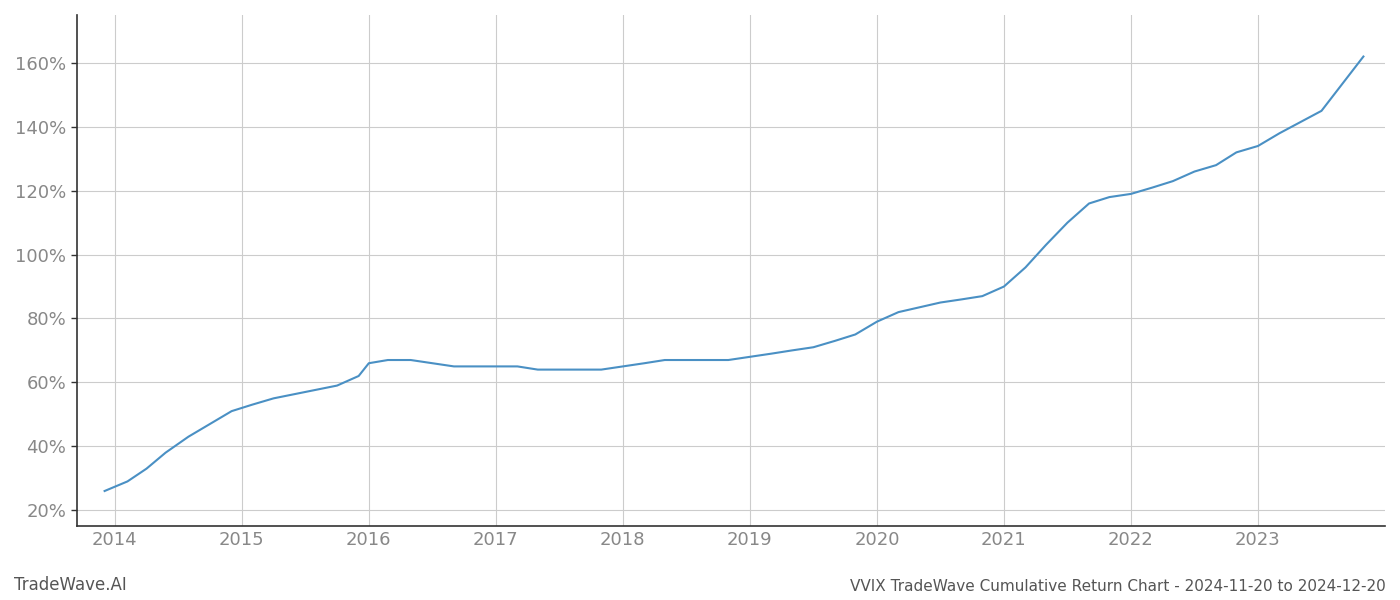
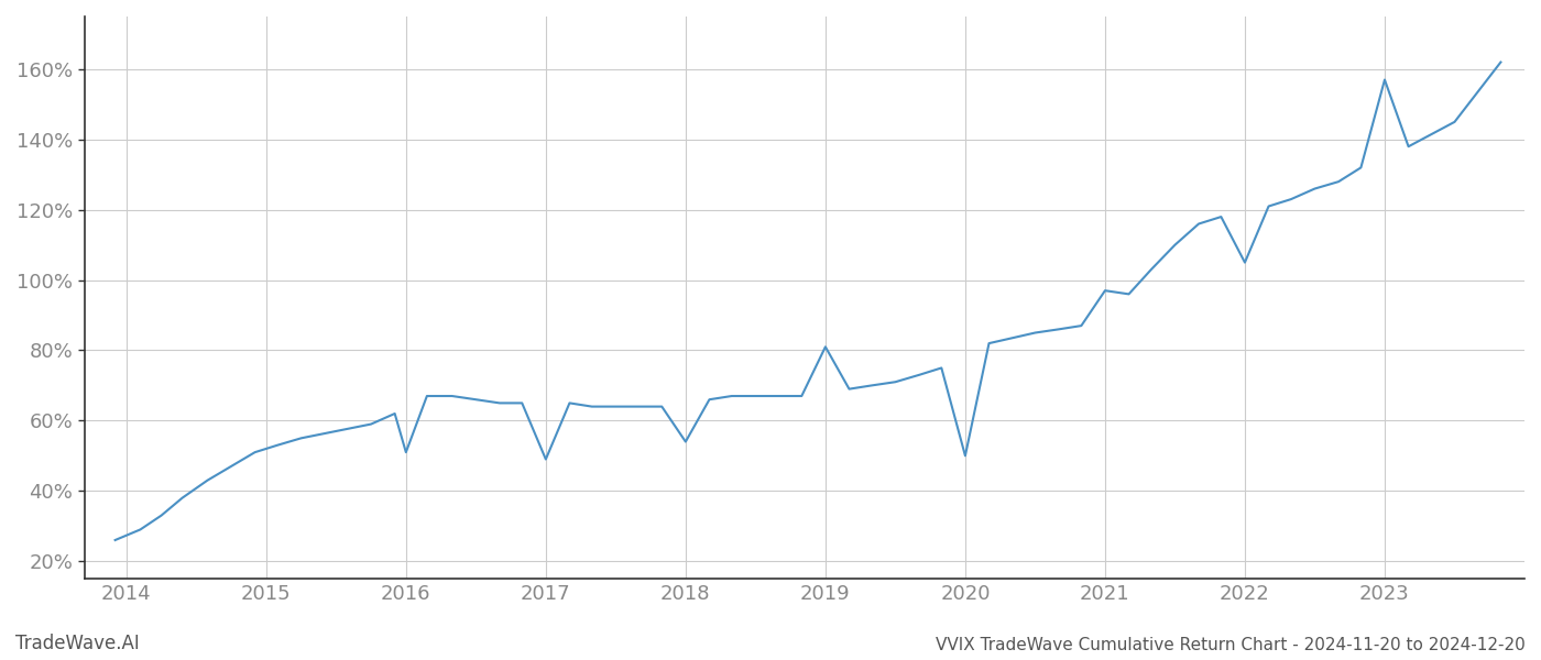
2016: 66% -> 51%
2017: 65% -> 49%
2018: 65% -> 54%
2019: 68% -> 81%
2020: 79% -> 50%
2021: 90% -> 97%
2022: 119% -> 105%
2023: 134% -> 157%
